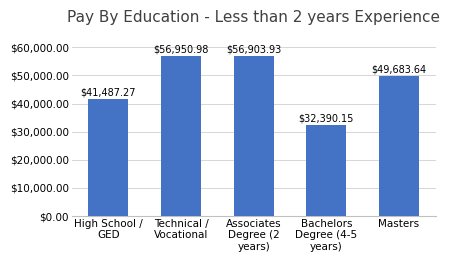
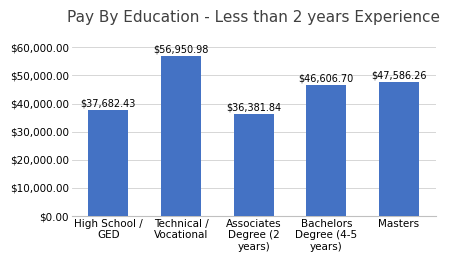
High School / GED: $41,487.27 -> $37,682.43
Associates Degree (2 years): $56,903.93 -> $36,381.84
Bachelors Degree (4-5 years): $32,390.15 -> $46,606.70
Masters: $49,683.64 -> $47,586.26
